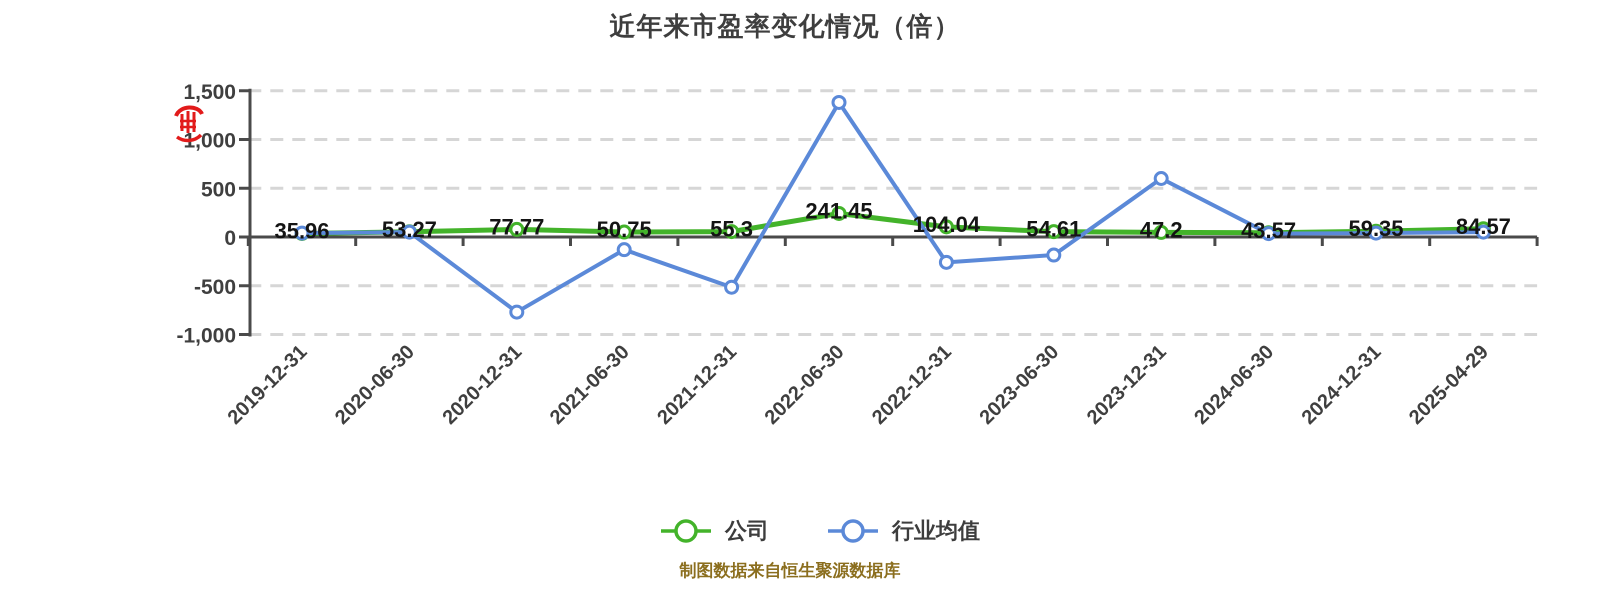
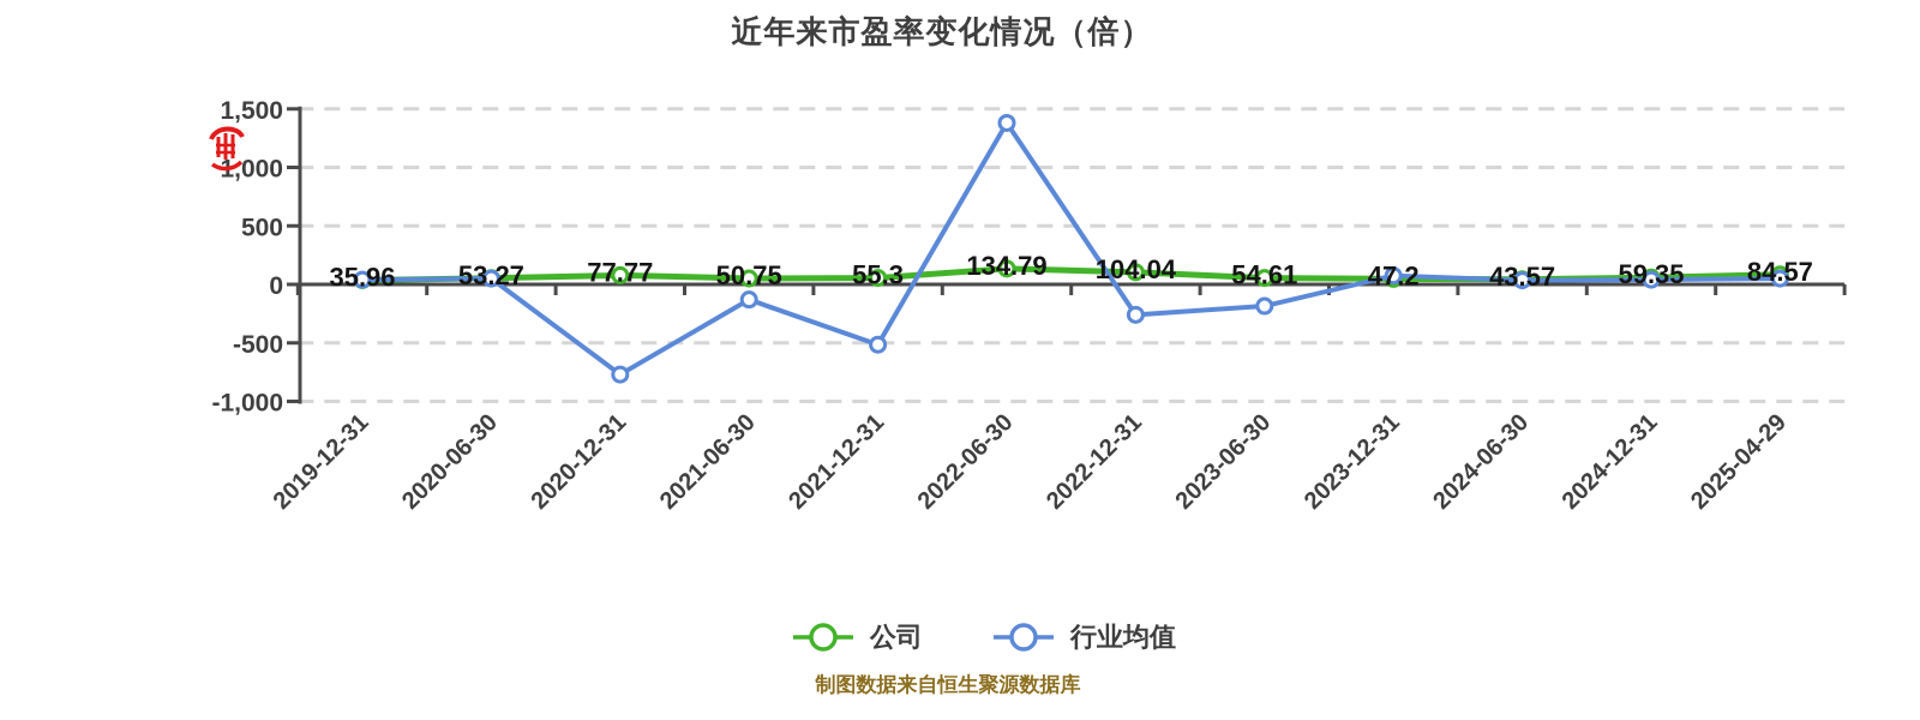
公司/2022-06-30: 241.45 -> 134.79
行业均值/2023-12-31: 600 -> 100
